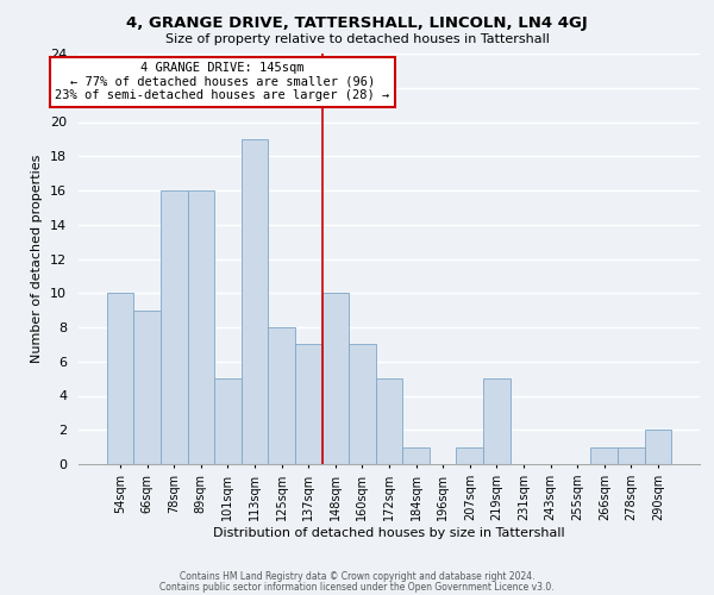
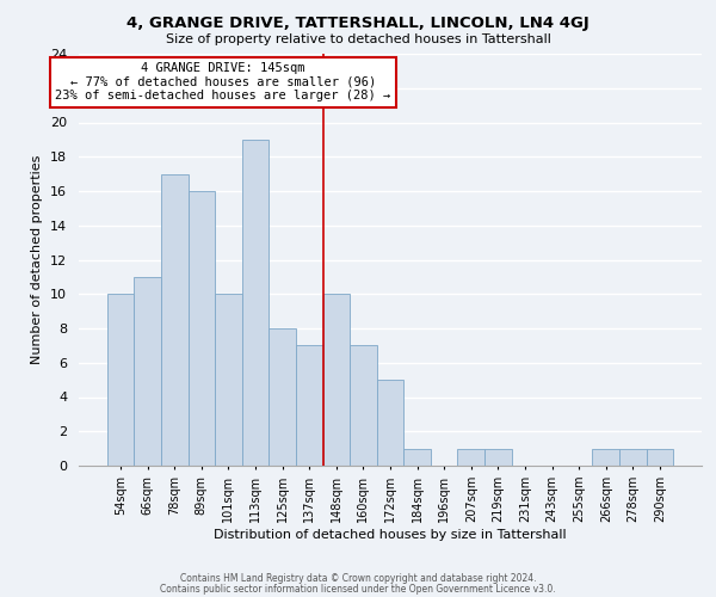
66sqm: 9 -> 11
78sqm: 16 -> 17
101sqm: 5 -> 10
219sqm: 5 -> 1
290sqm: 2 -> 1
